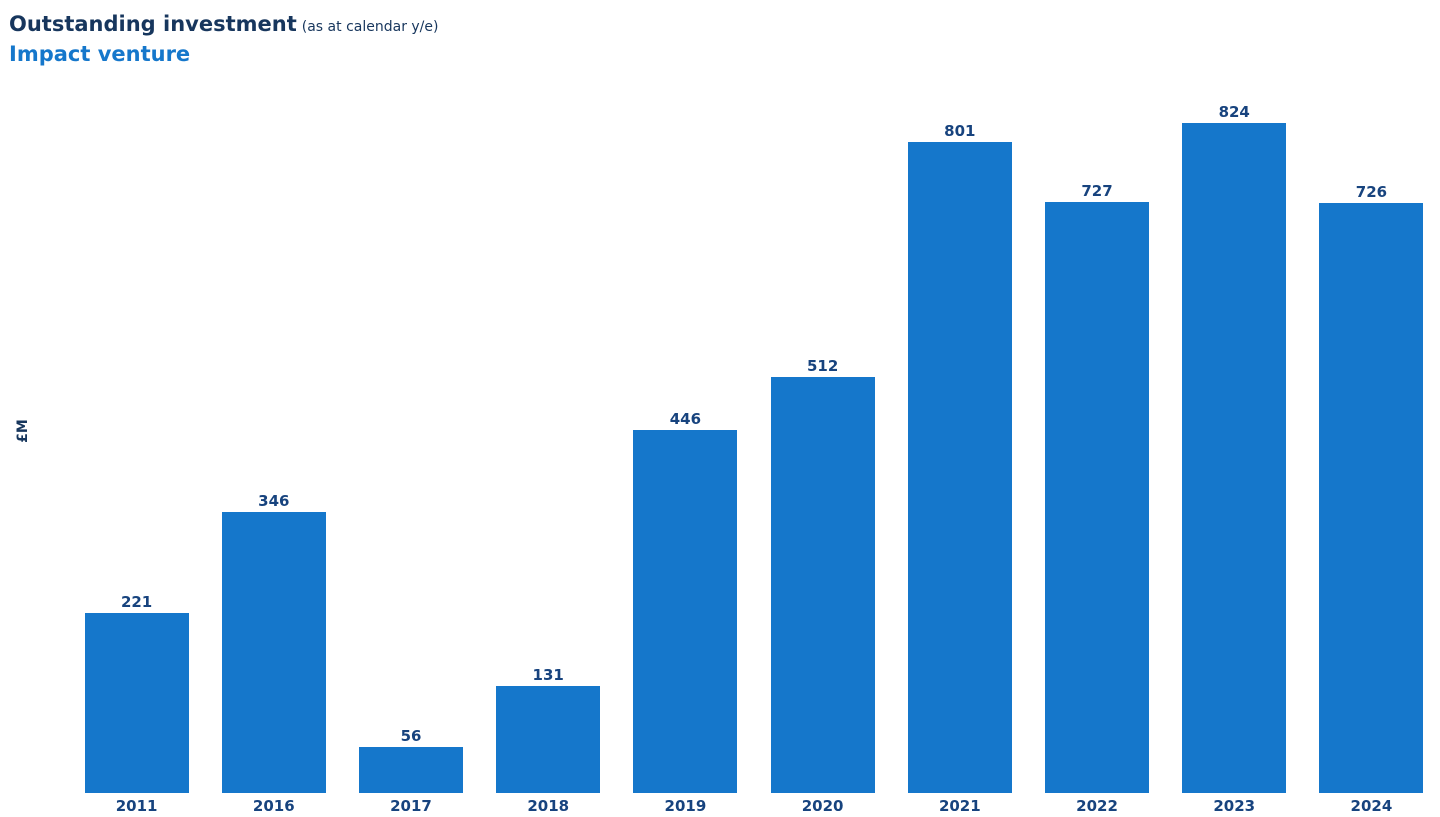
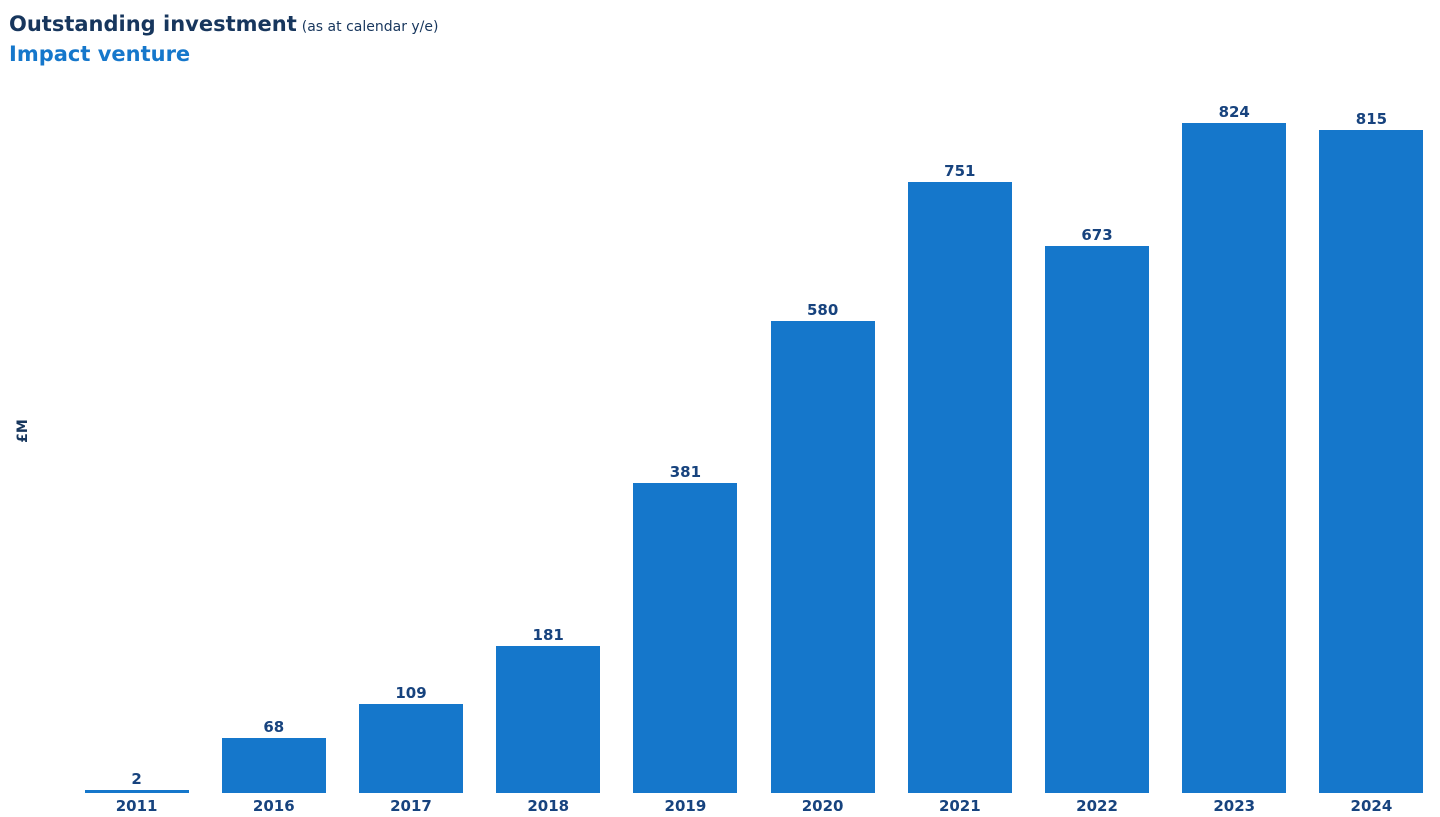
2011: 221 -> 2
2016: 346 -> 68
2017: 56 -> 109
2018: 131 -> 181
2019: 446 -> 381
2020: 512 -> 580
2021: 801 -> 751
2022: 727 -> 673
2024: 726 -> 815
